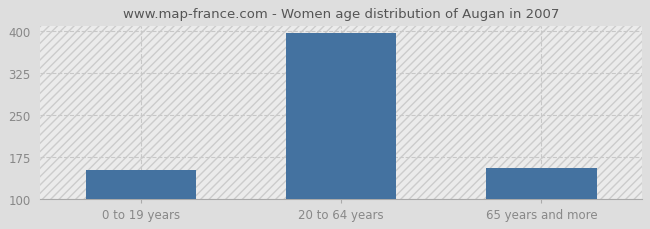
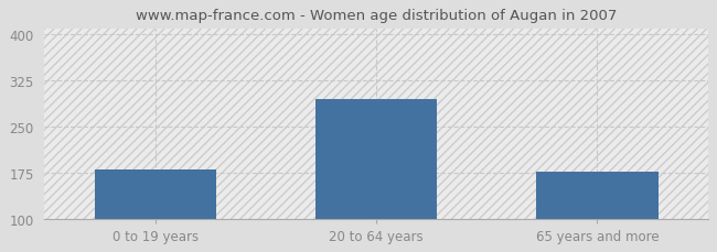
0 to 19 years: 152 -> 180
20 to 64 years: 397 -> 294
65 years and more: 155 -> 176
